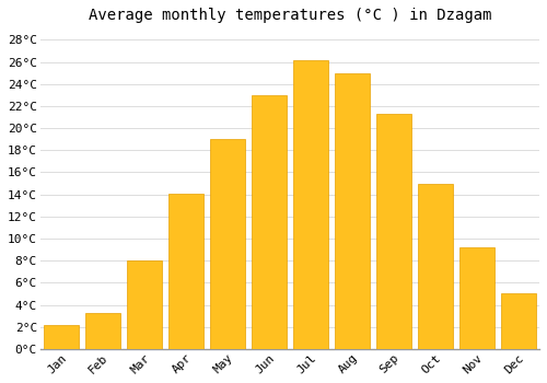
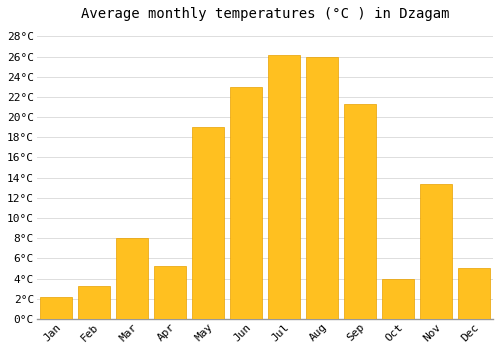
Apr: 14.1°C -> 5.2°C
Aug: 25.0°C -> 26.0°C
Oct: 15.0°C -> 4.0°C
Nov: 9.2°C -> 13.4°C
